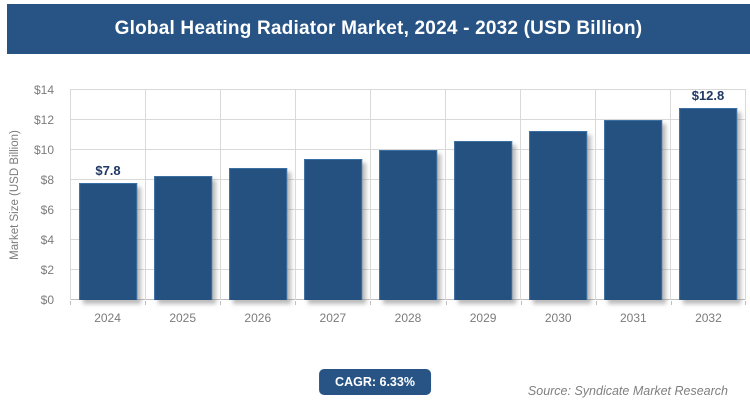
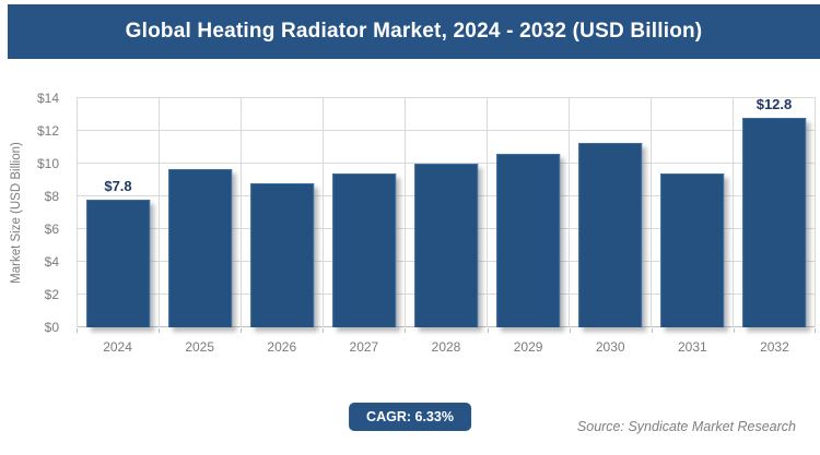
2025: $8.3 -> $9.7
2031: $12.0 -> $9.4
